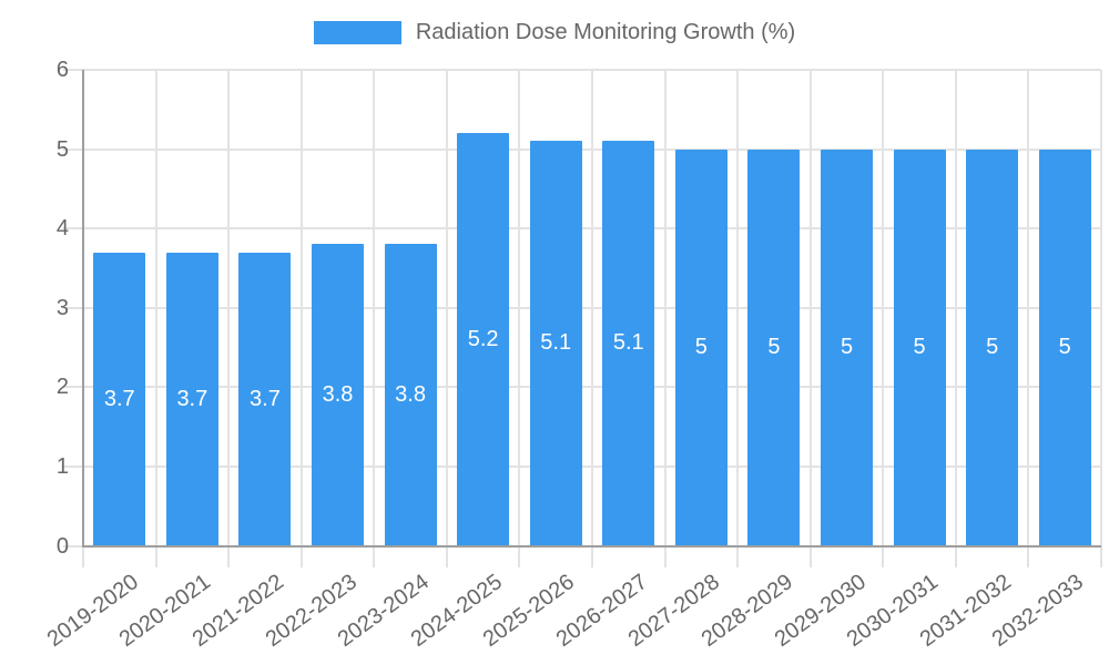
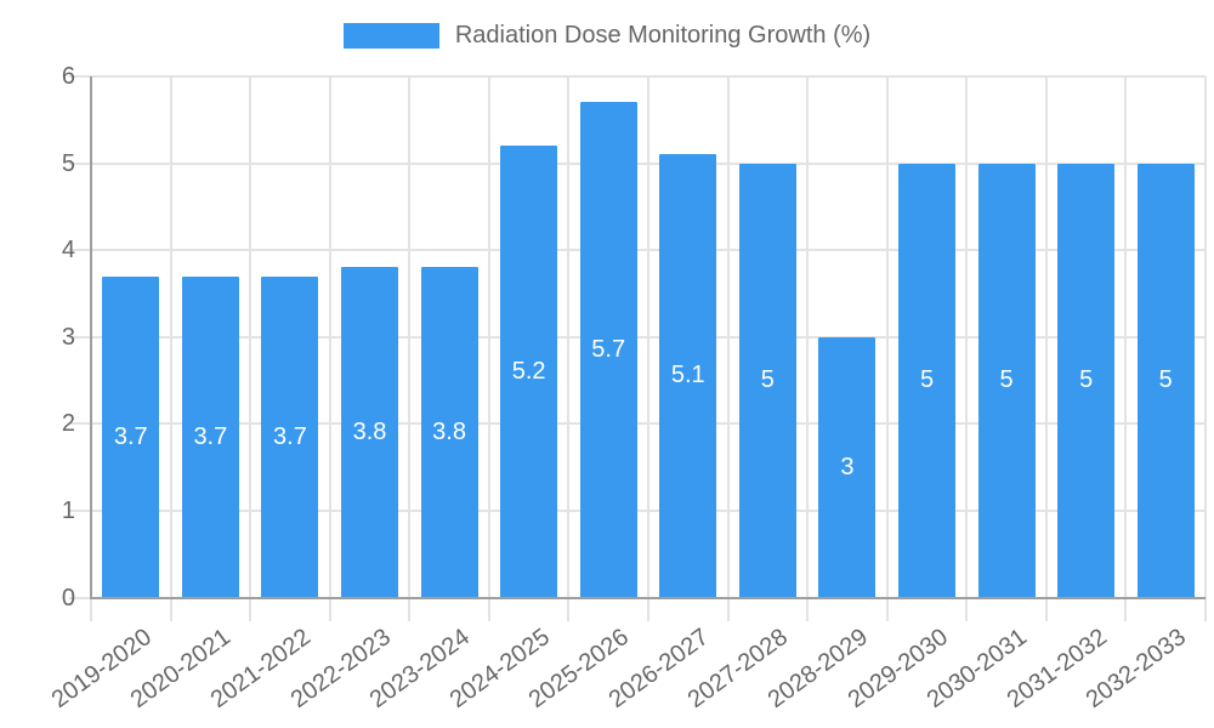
2025-2026: 5.1 -> 5.7
2028-2029: 5 -> 3
